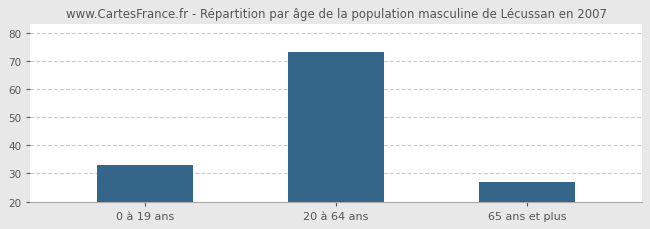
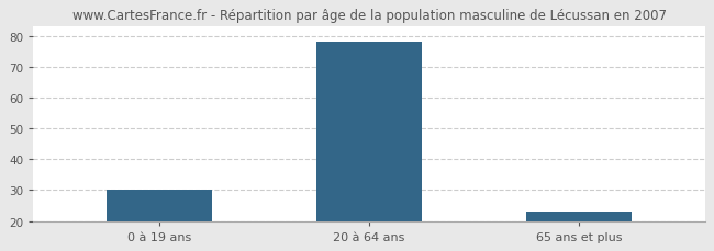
0 à 19 ans: 33 -> 30
20 à 64 ans: 73 -> 78
65 ans et plus: 27 -> 23
